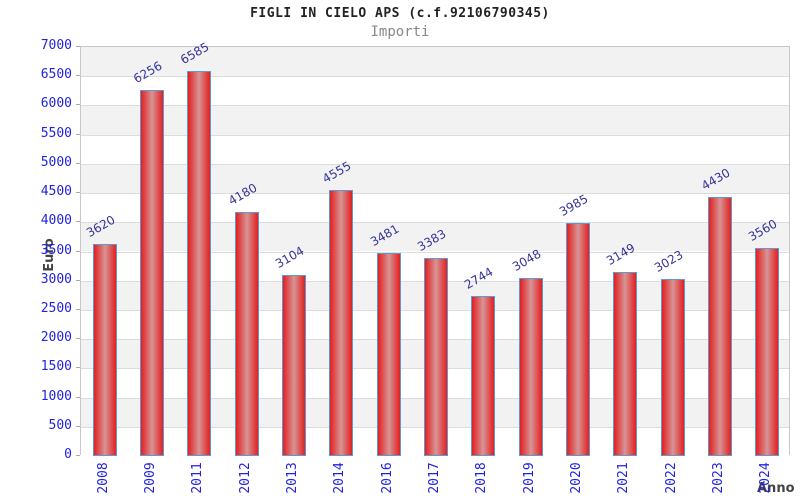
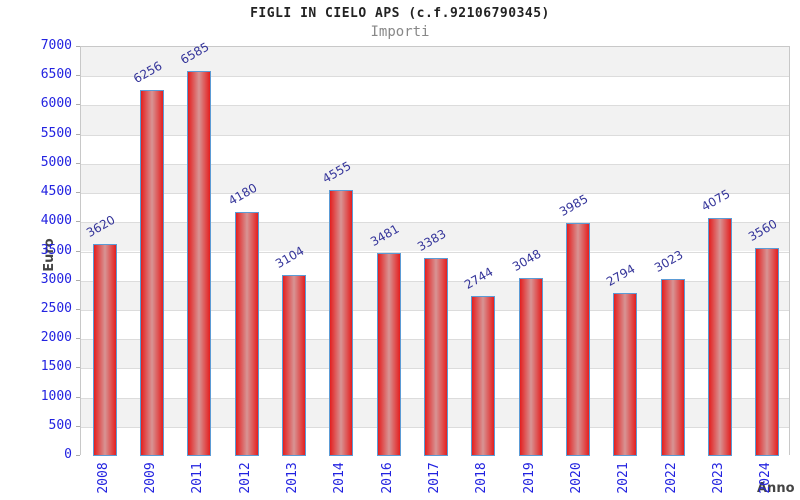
2021: 3149 -> 2794
2023: 4430 -> 4075
